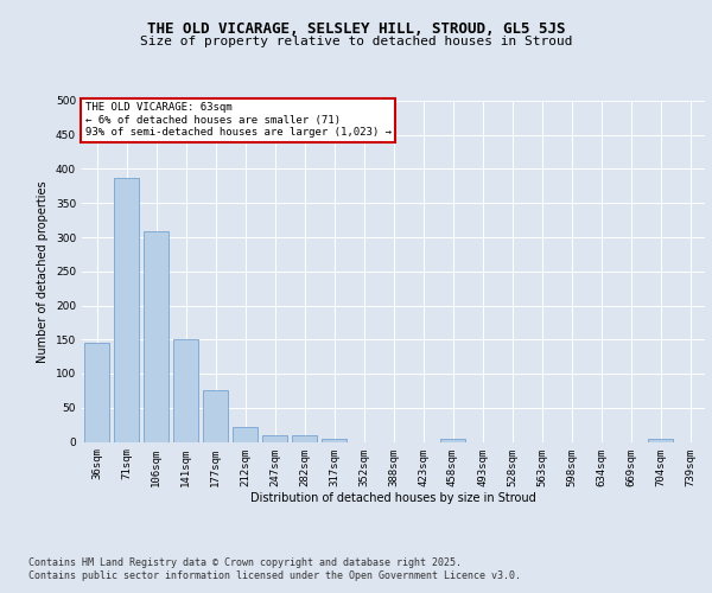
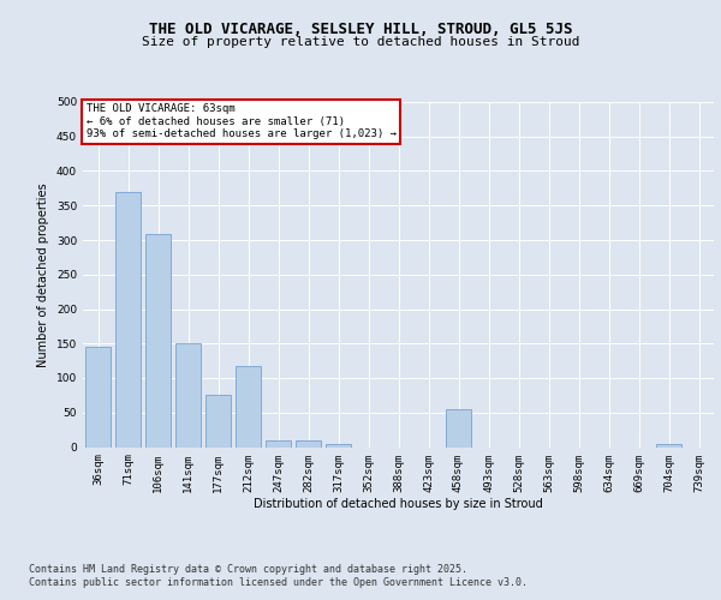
71sqm: 387 -> 370
212sqm: 22 -> 118
458sqm: 5 -> 54
